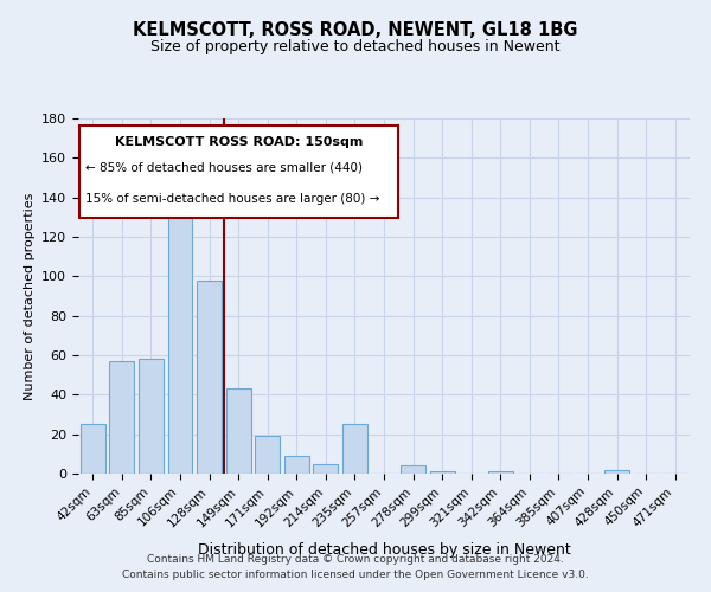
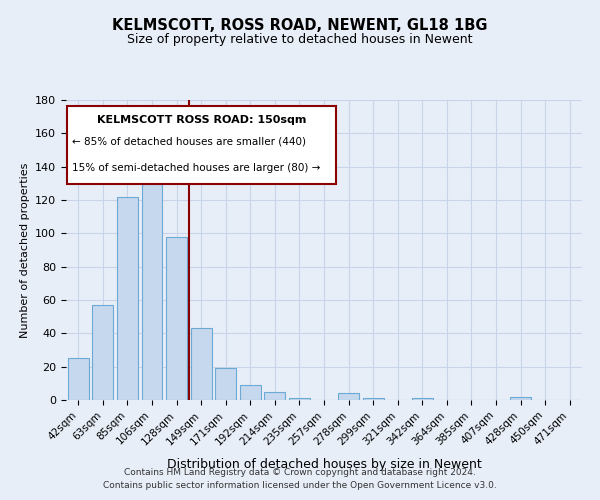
85sqm: 58 -> 122
235sqm: 25 -> 1
